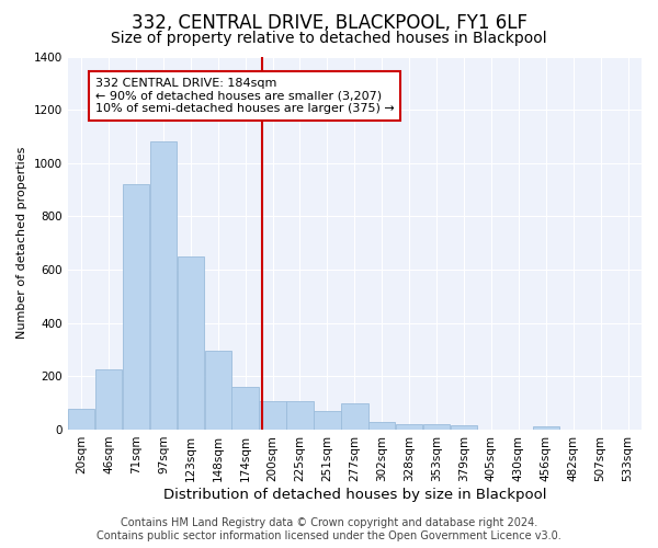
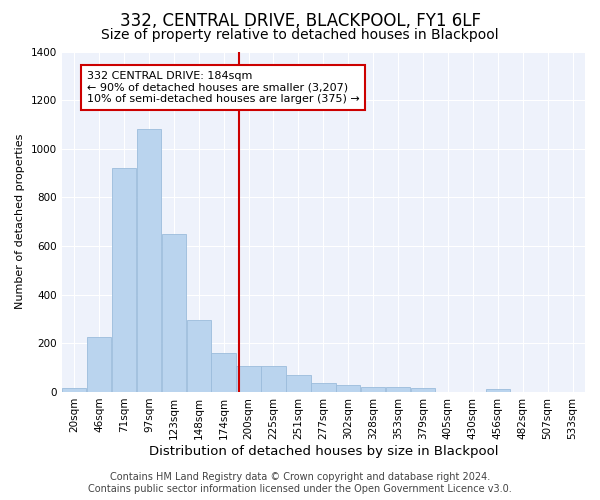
20sqm: 80 -> 15
277sqm: 100 -> 38
